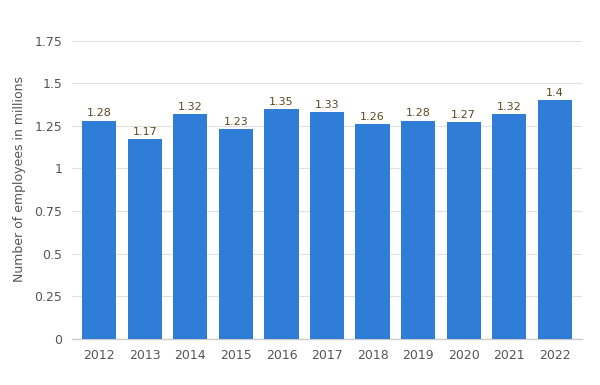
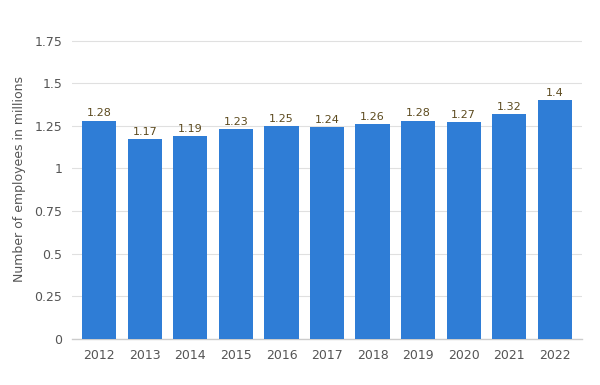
2014: 1.32 -> 1.19
2016: 1.35 -> 1.25
2017: 1.33 -> 1.24
